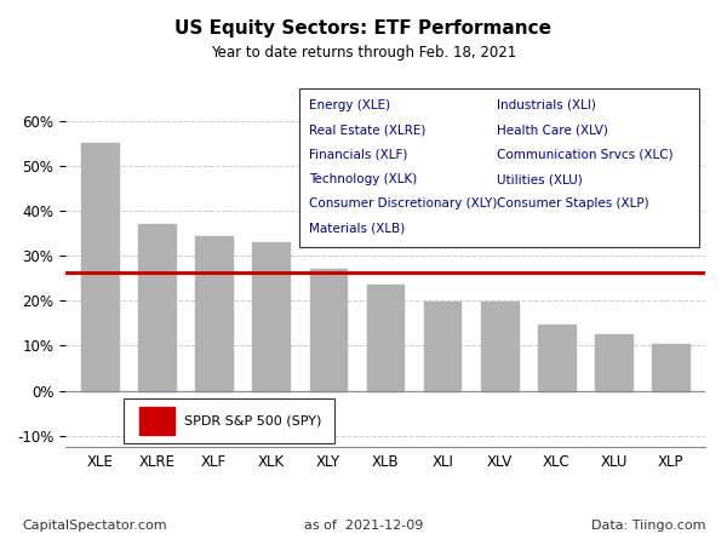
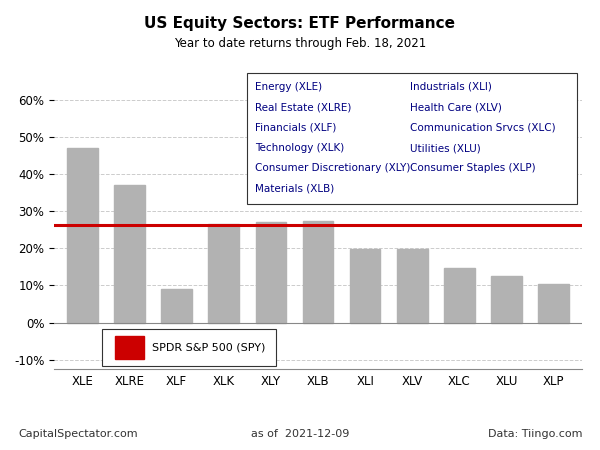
XLE: 55.0% -> 47.0%
XLF: 34.5% -> 9.0%
XLK: 33.0% -> 26.5%
XLB: 23.5% -> 27.5%
